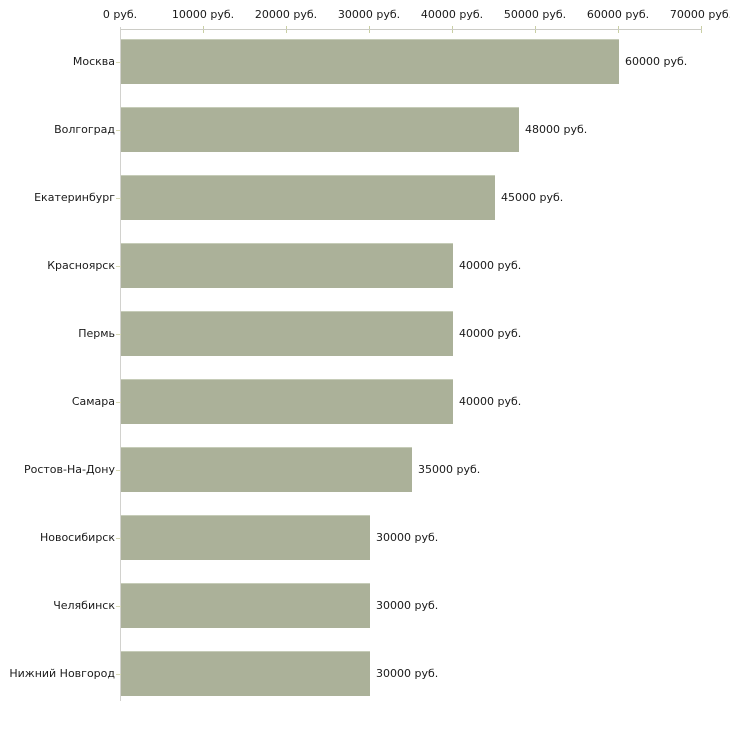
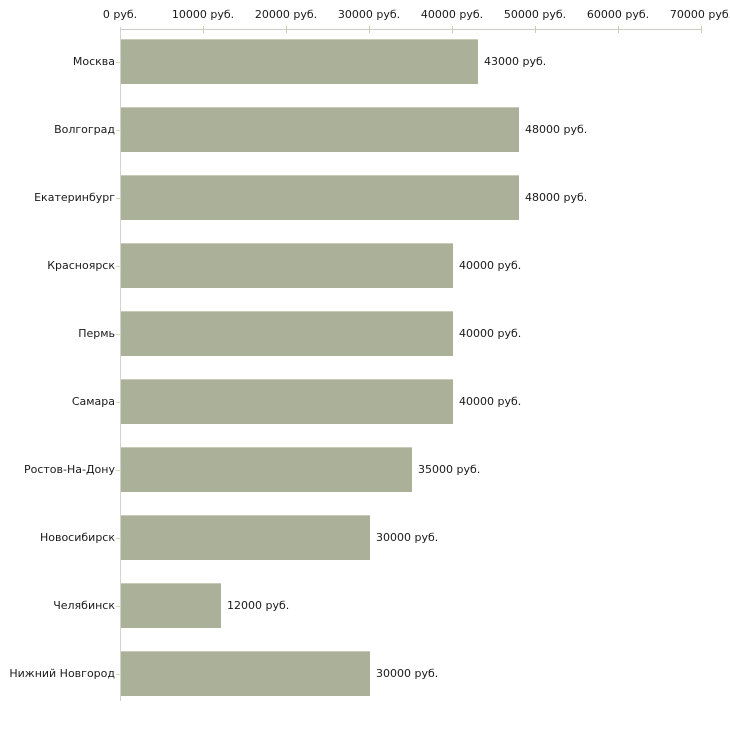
Москва: 60000 -> 43000
Екатеринбург: 45000 -> 48000
Челябинск: 30000 -> 12000
